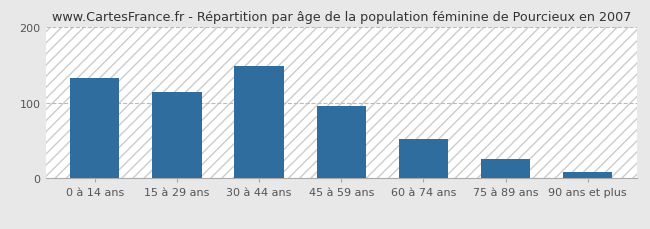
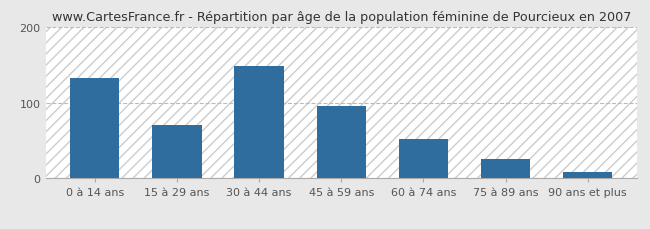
15 à 29 ans: 114 -> 70
